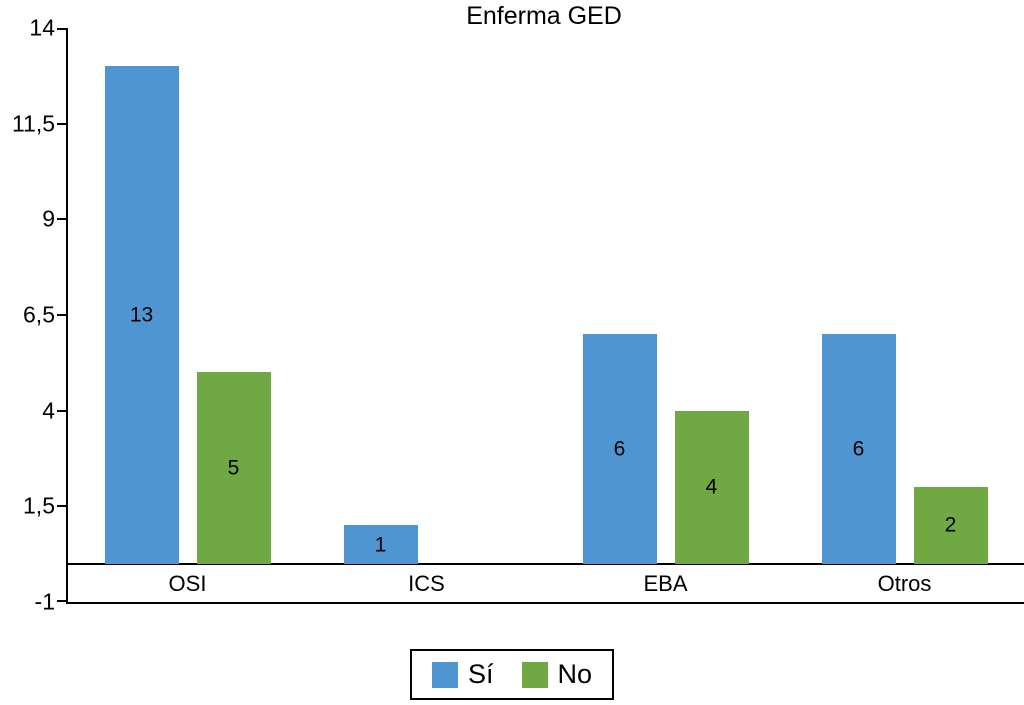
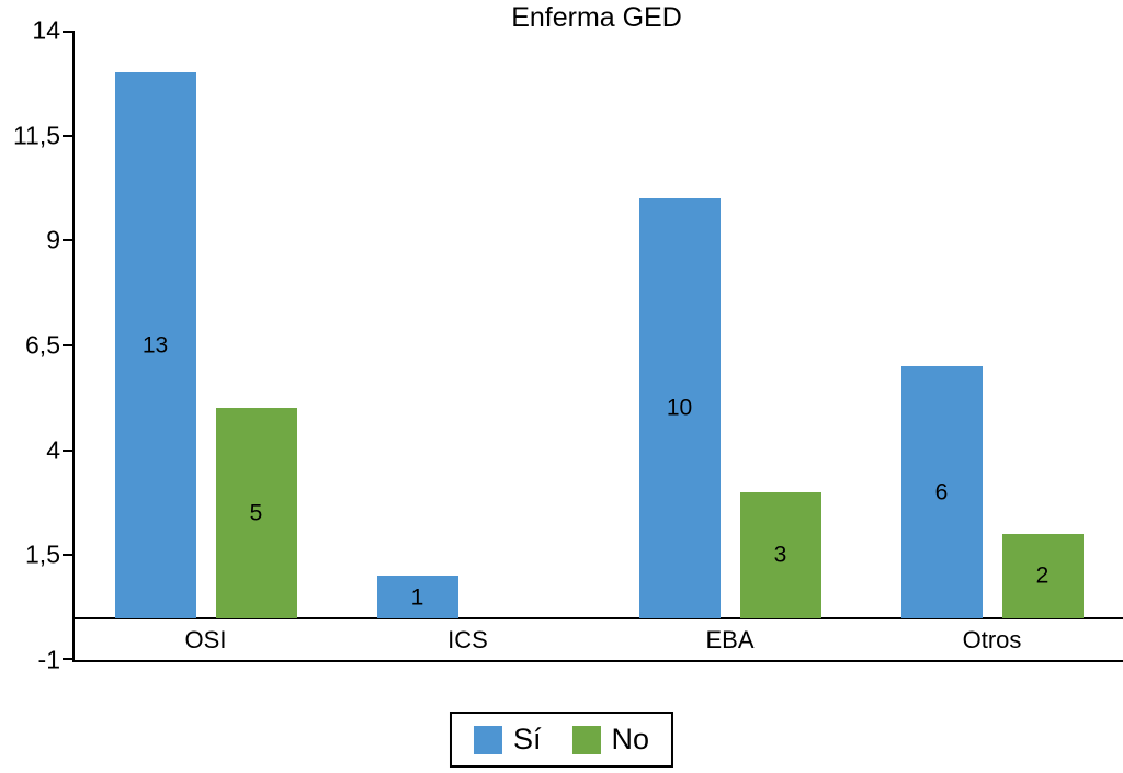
Sí/EBA: 6 -> 10
No/EBA: 4 -> 3
